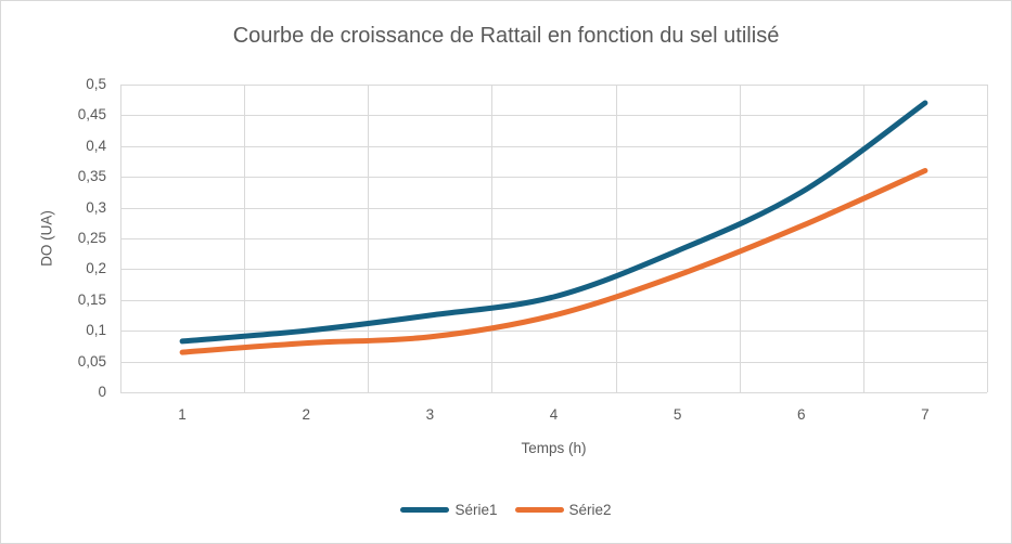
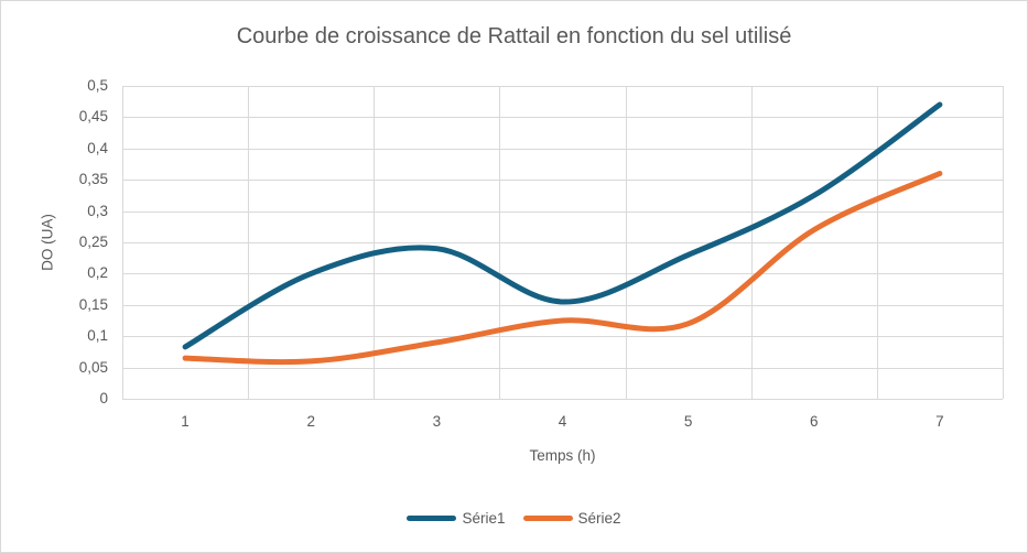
Série1/2: 0,10 -> 0,20
Série2/2: 0,08 -> 0,06
Série1/3: 0,12 -> 0,24
Série2/5: 0,19 -> 0,12
